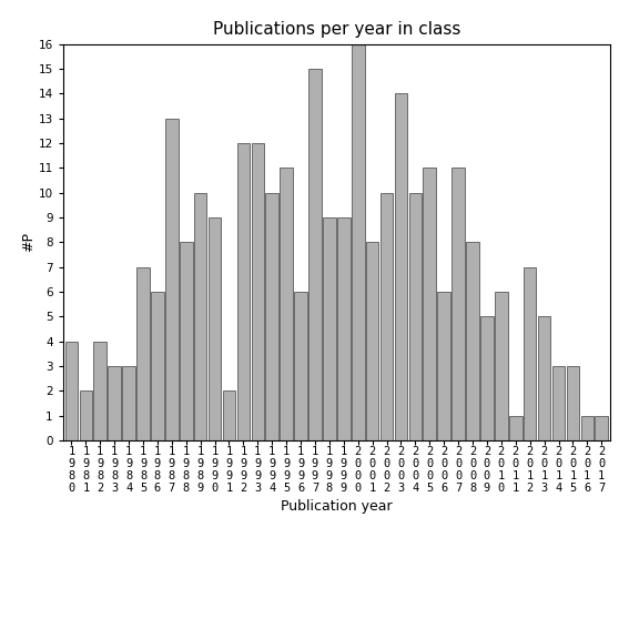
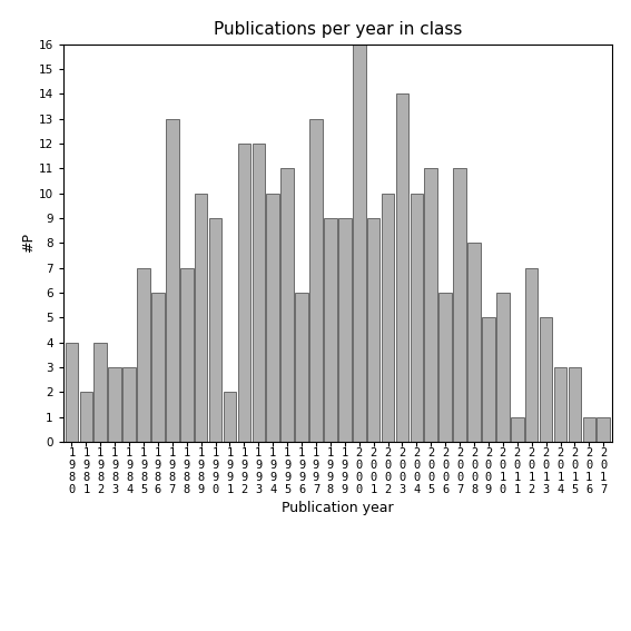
1 9 8 8: 8 -> 7
1 9 9 7: 15 -> 13
2 0 0 1: 8 -> 9
